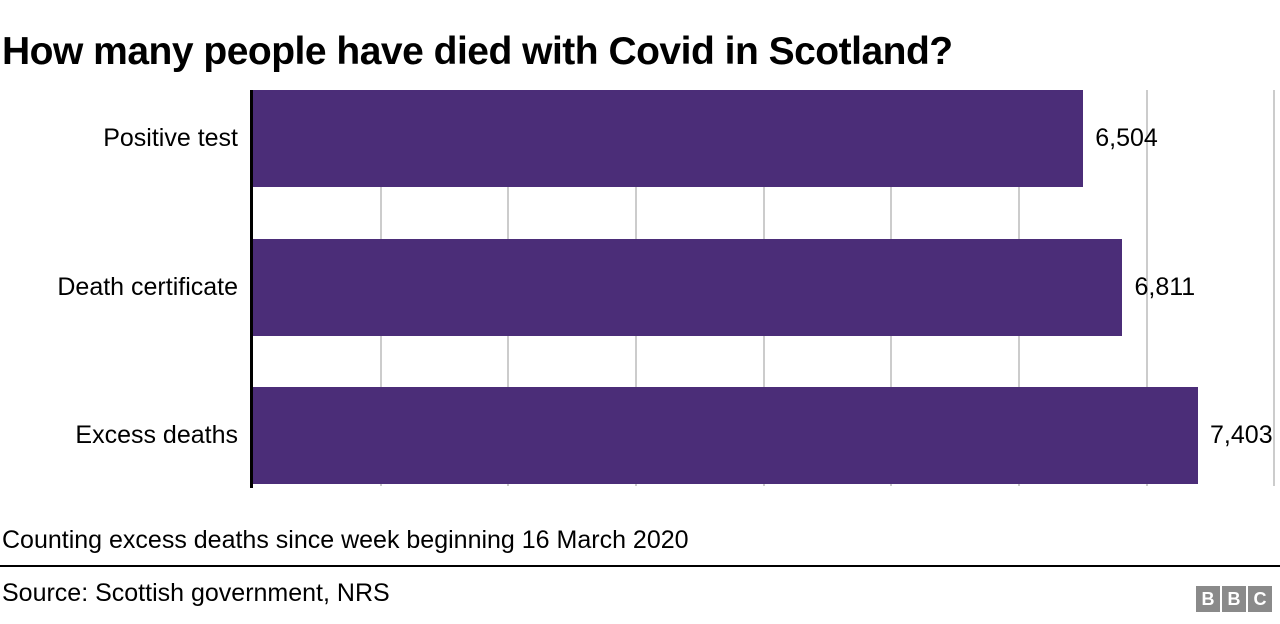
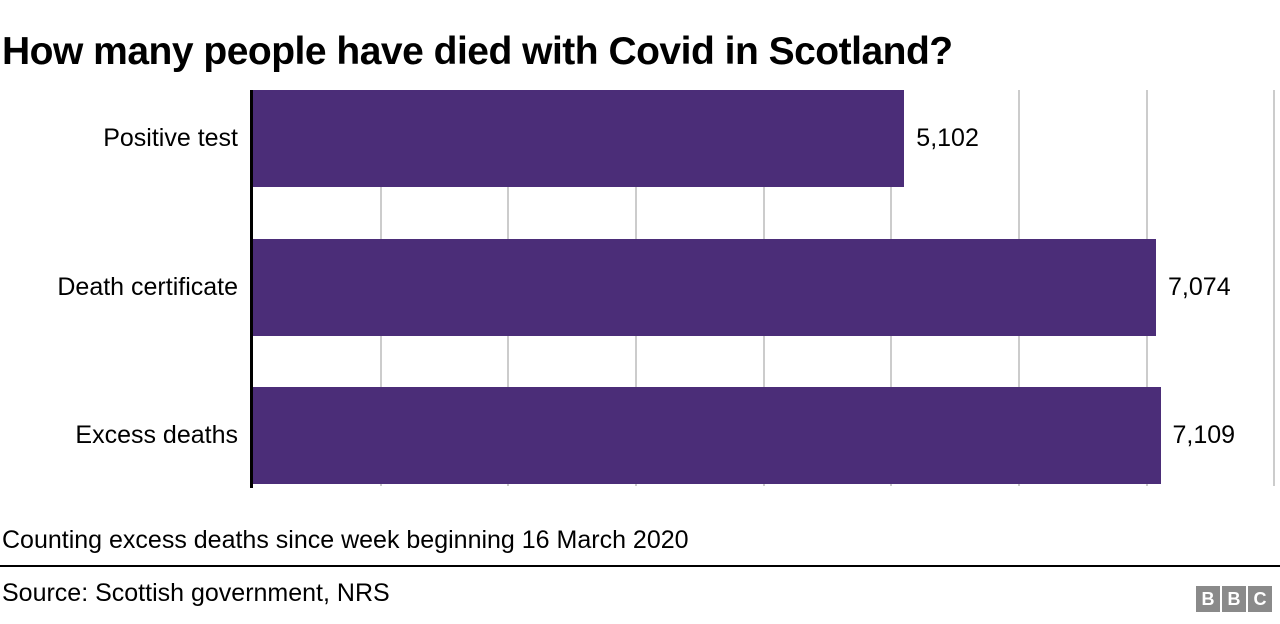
Positive test: 6,504 -> 5,102
Death certificate: 6,811 -> 7,074
Excess deaths: 7,403 -> 7,109
